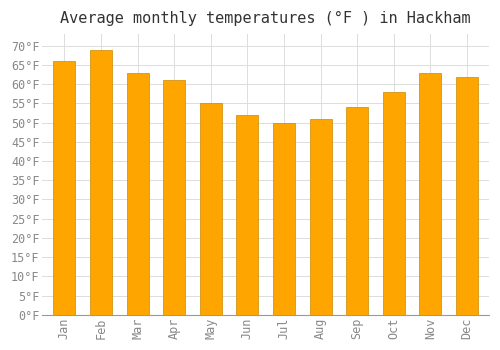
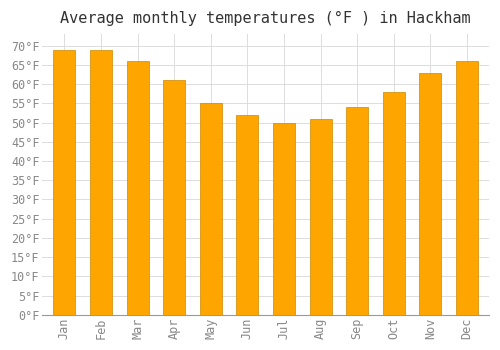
Jan: 66°F -> 69°F
Mar: 63°F -> 66°F
Dec: 62°F -> 66°F
